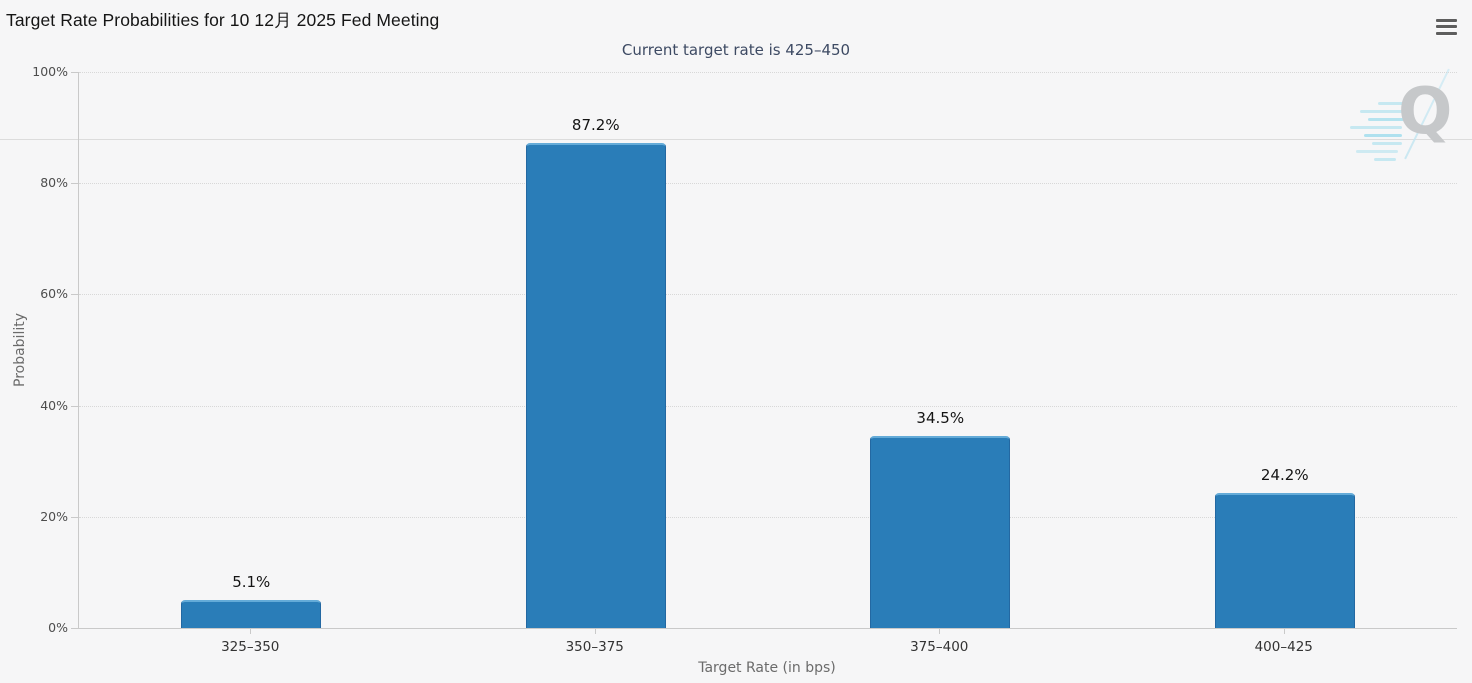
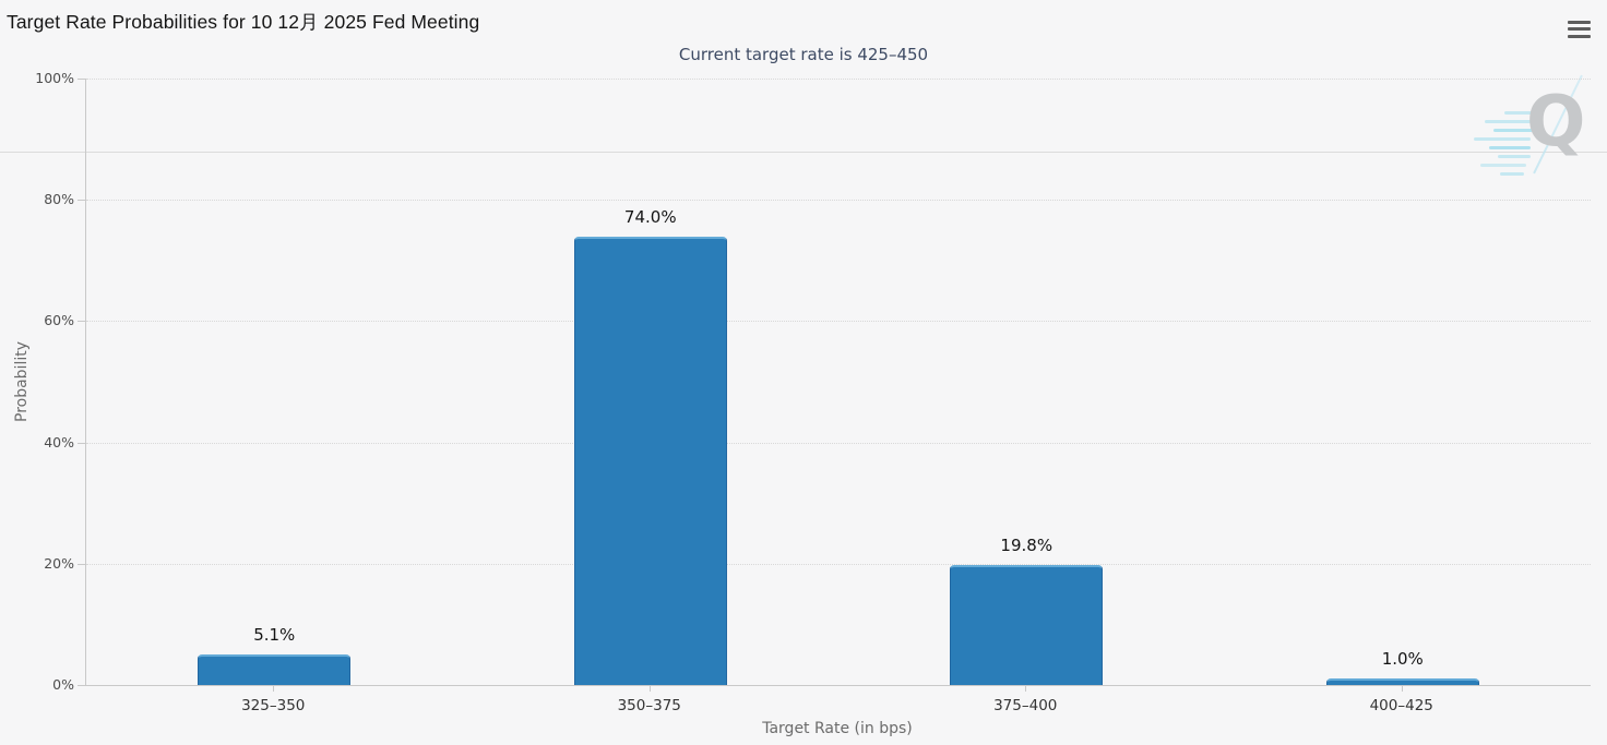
350–375: 87.2% -> 74.0%
375–400: 34.5% -> 19.8%
400–425: 24.2% -> 1.0%
